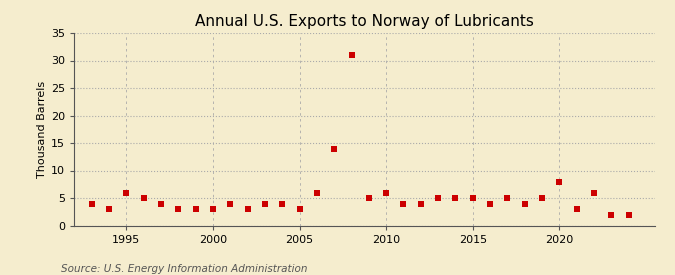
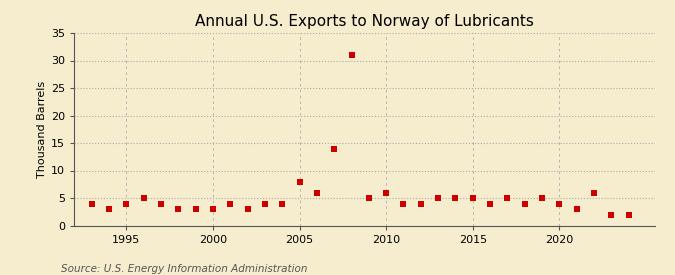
1995: 6 -> 4
2005: 3 -> 8
2020: 8 -> 4
